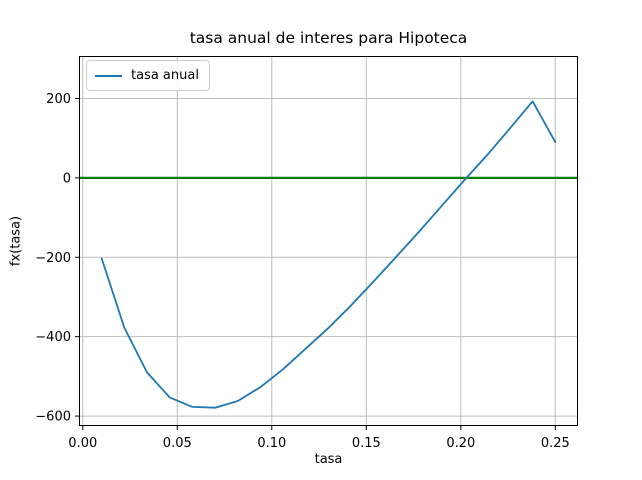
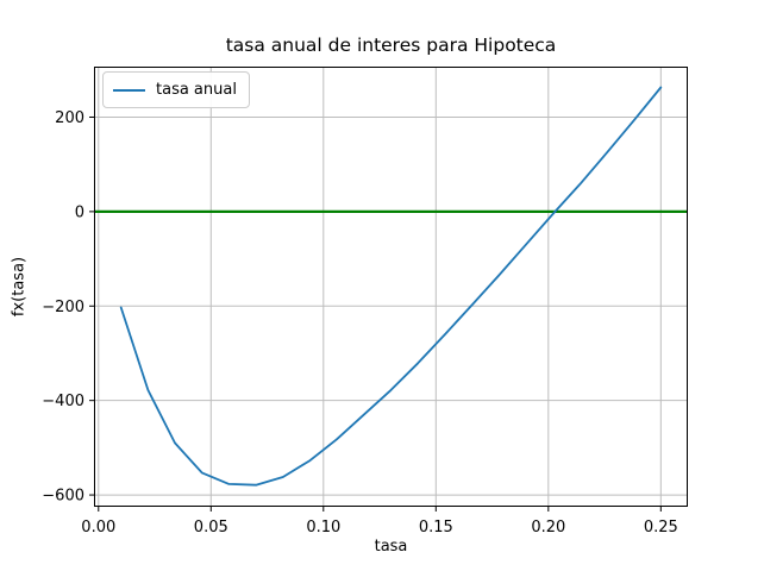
0.25: 90 -> 260
